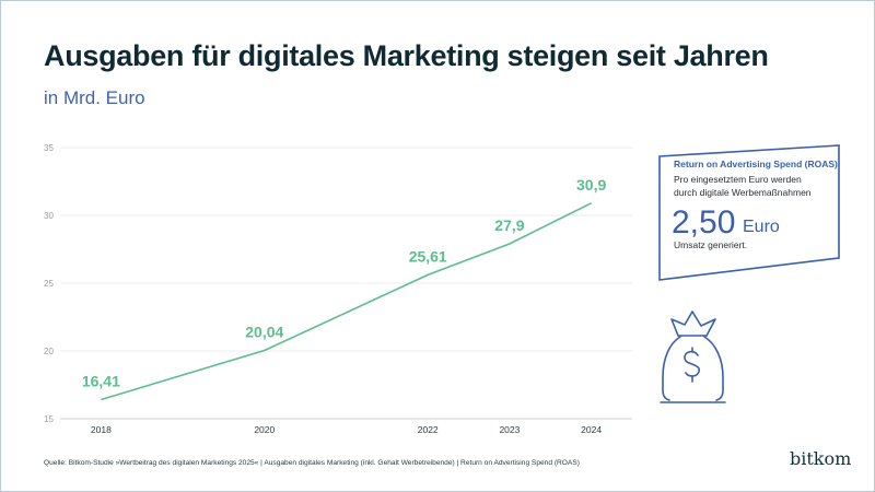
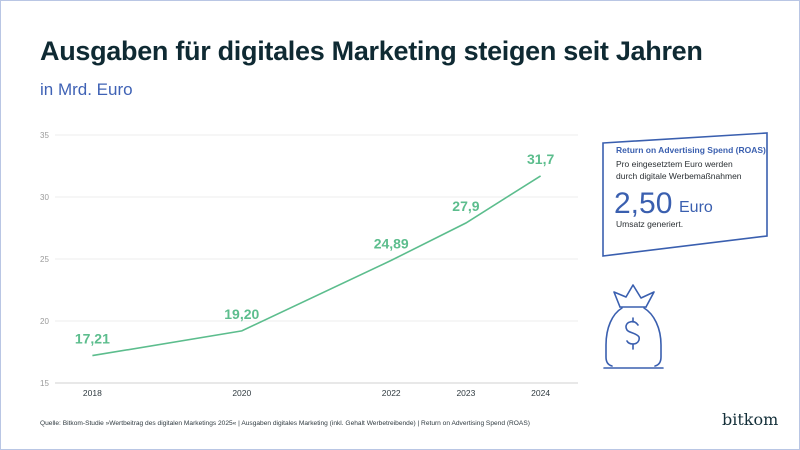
2018: 16,41 -> 17,21
2020: 20,04 -> 19,20
2022: 25,61 -> 24,89
2024: 30,9 -> 31,7
